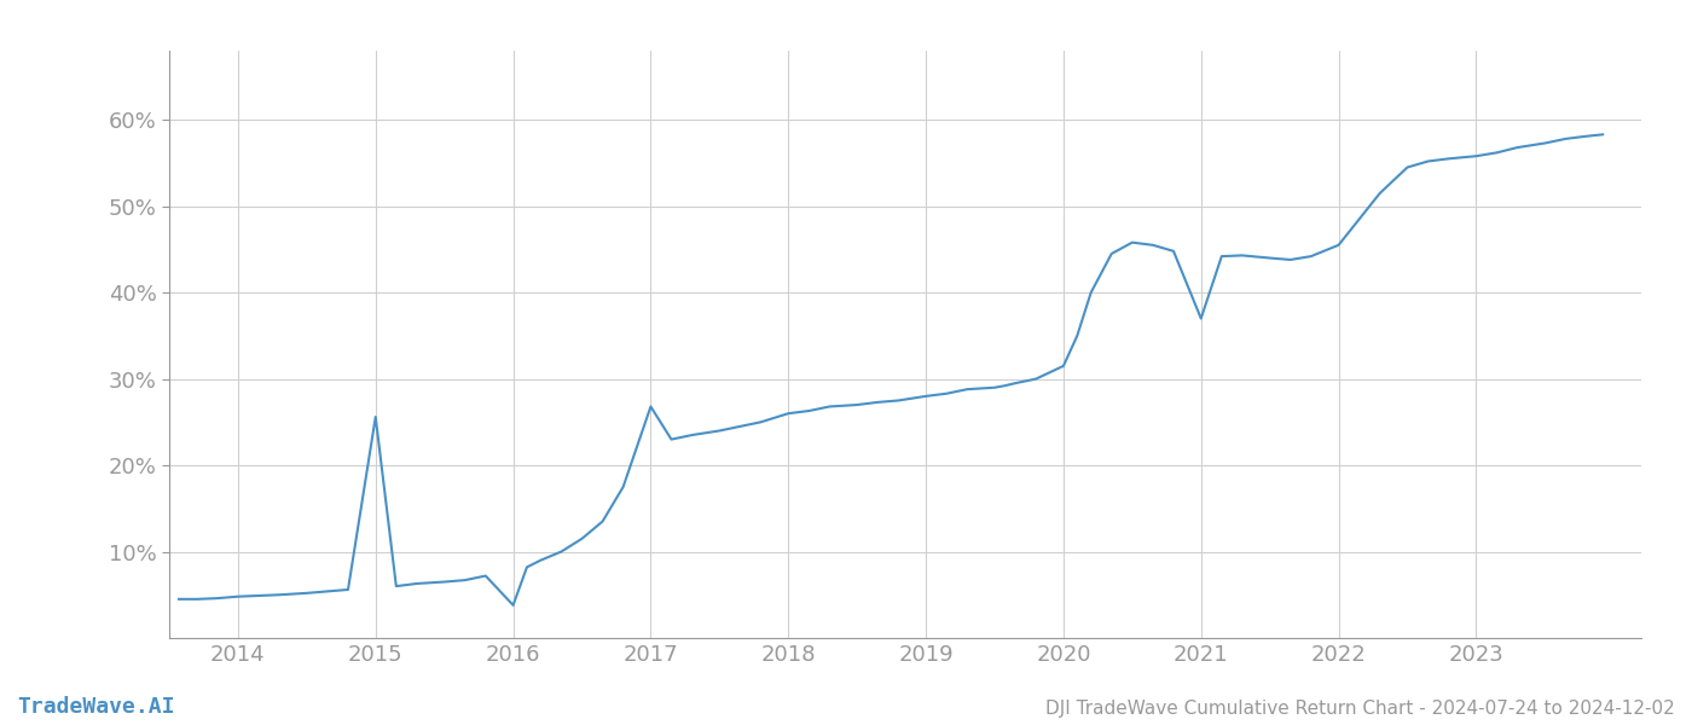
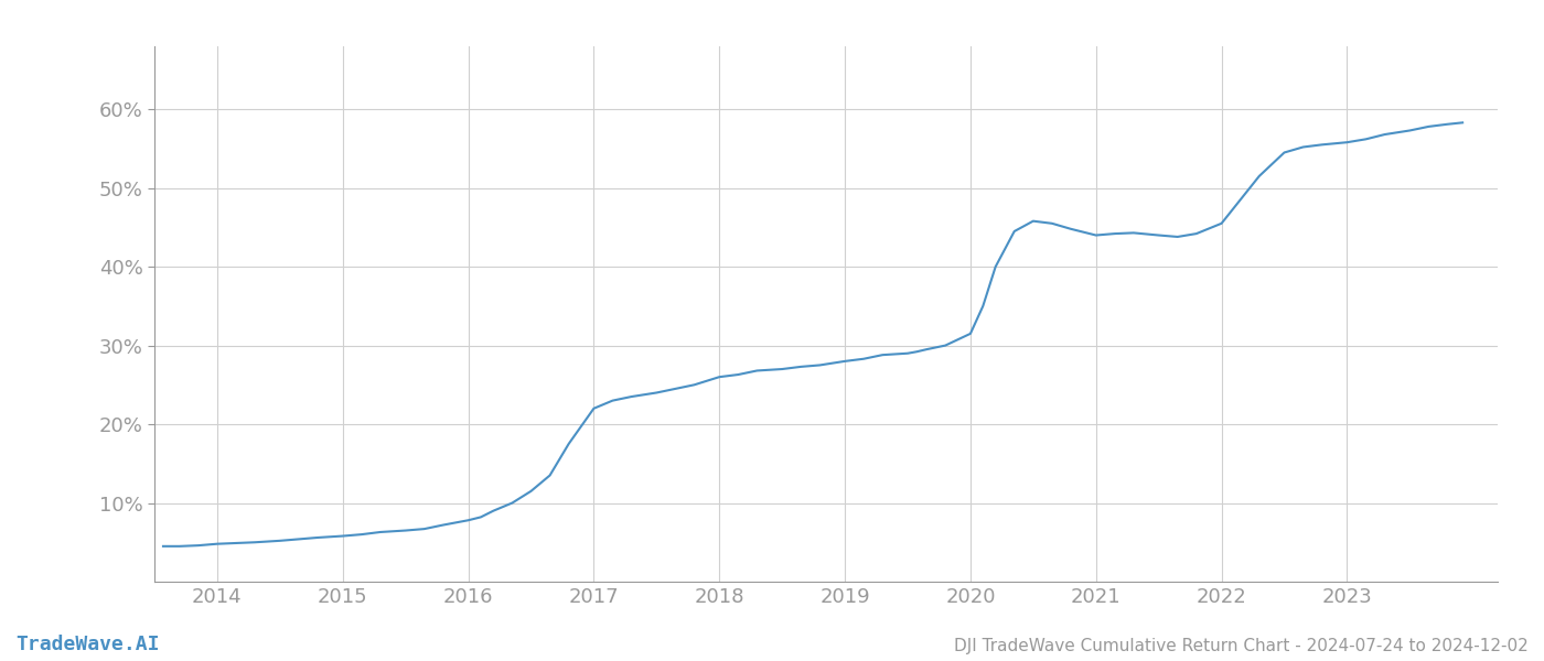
2015: 25.6% -> 5.8%
2016: 3.8% -> 7.8%
2017: 26.8% -> 22.0%
2021: 37.0% -> 44.0%
